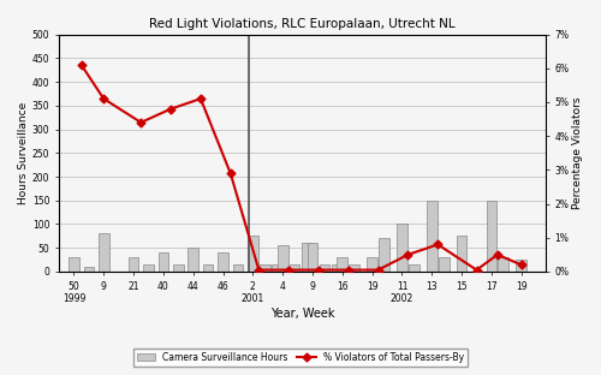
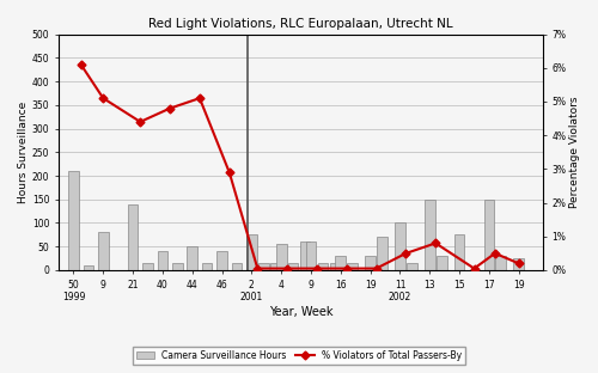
Camera Surveillance Hours/50 1999: 30 -> 210
Camera Surveillance Hours/21: 30 -> 140
